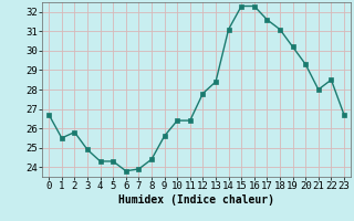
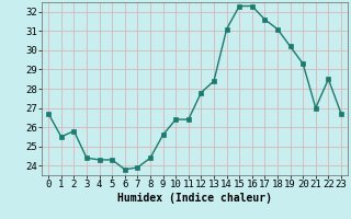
3: 24.9 -> 24.4
21: 28.0 -> 27.0
